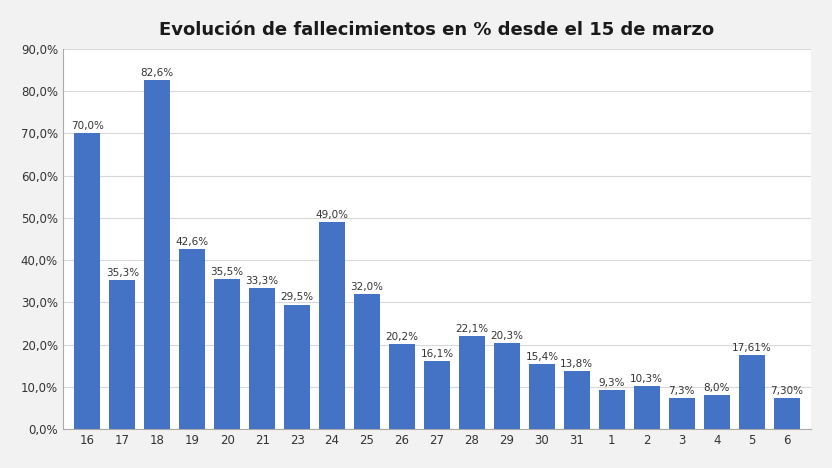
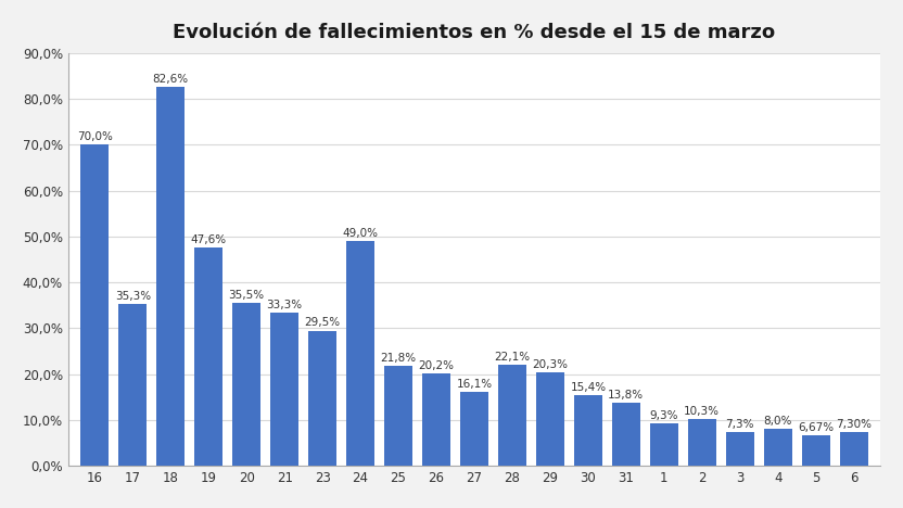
19: 42,6% -> 47,6%
25: 32,0% -> 21,8%
5: 17,61% -> 6,67%
